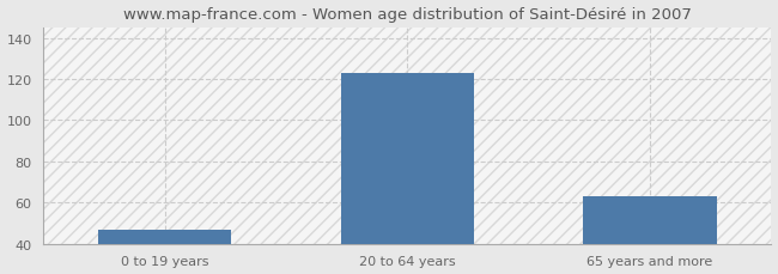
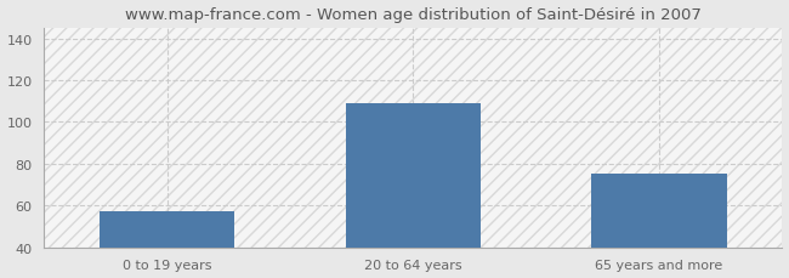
0 to 19 years: 47 -> 57
20 to 64 years: 123 -> 109
65 years and more: 63 -> 75
